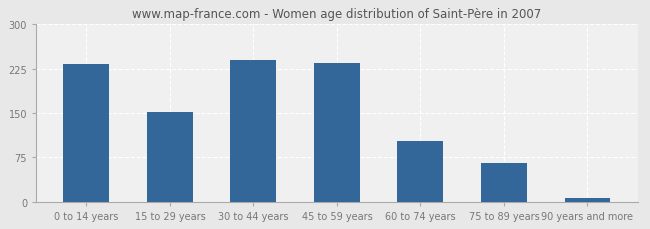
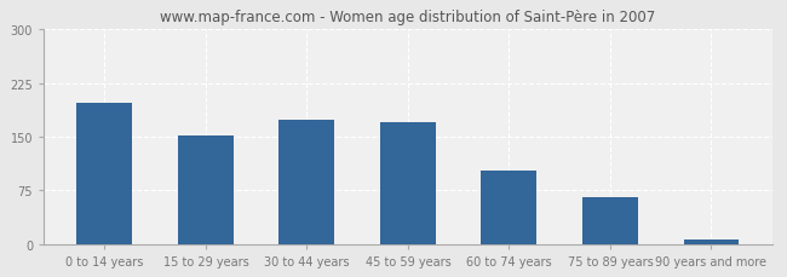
0 to 14 years: 232 -> 198
30 to 44 years: 240 -> 174
45 to 59 years: 234 -> 170
